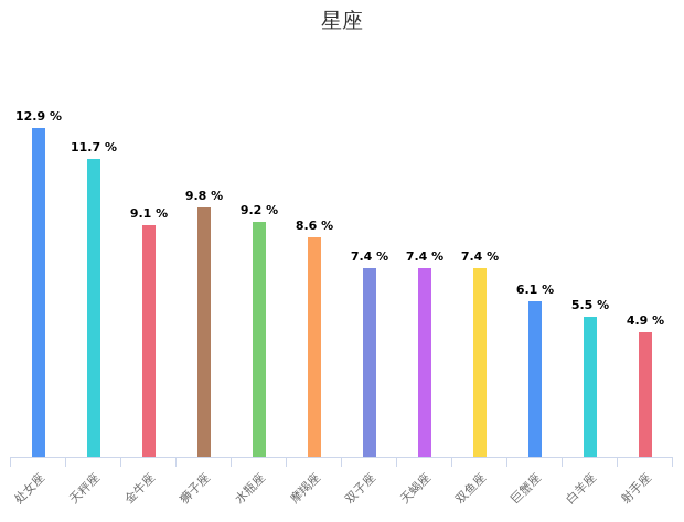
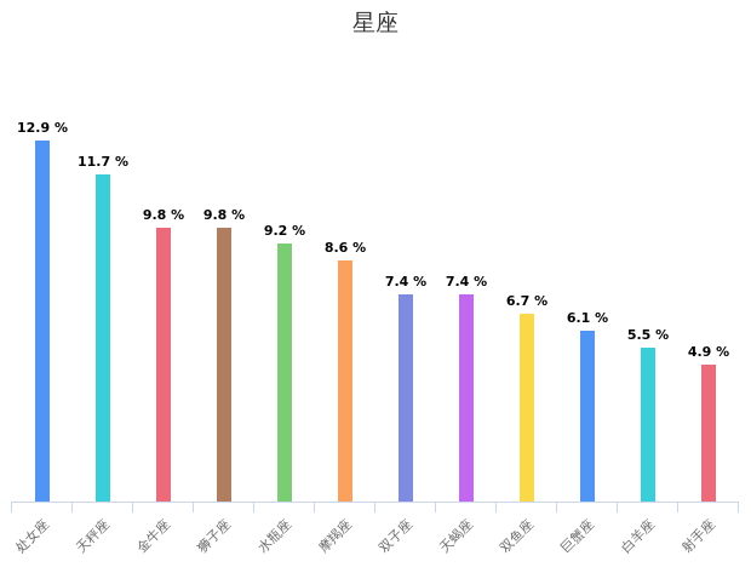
金牛座: 9.1 -> 9.8
双鱼座: 7.4 -> 6.7
